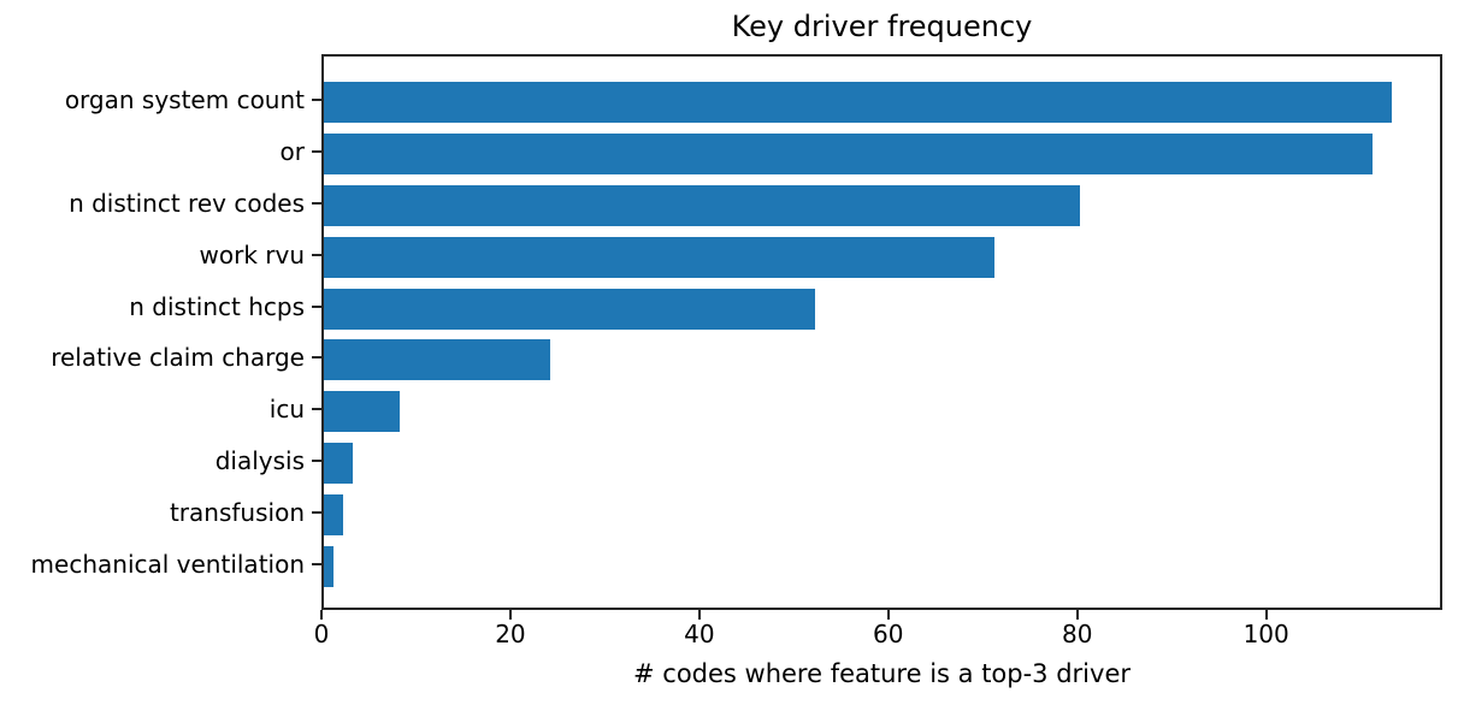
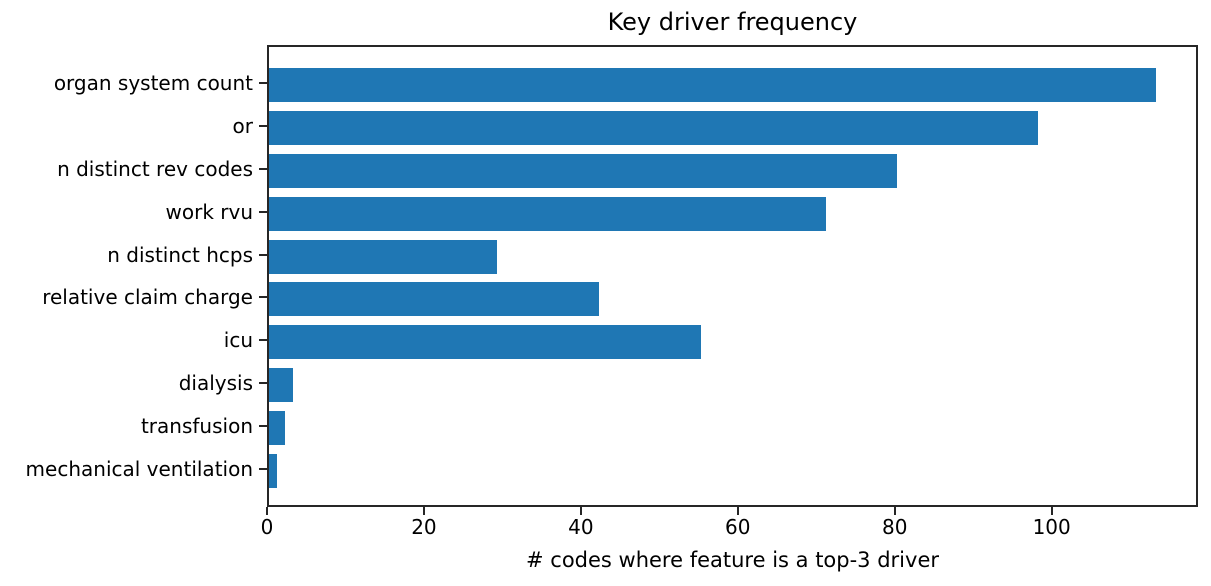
or: 111 -> 98
n distinct hcps: 52 -> 29
relative claim charge: 24 -> 42
icu: 8 -> 55
